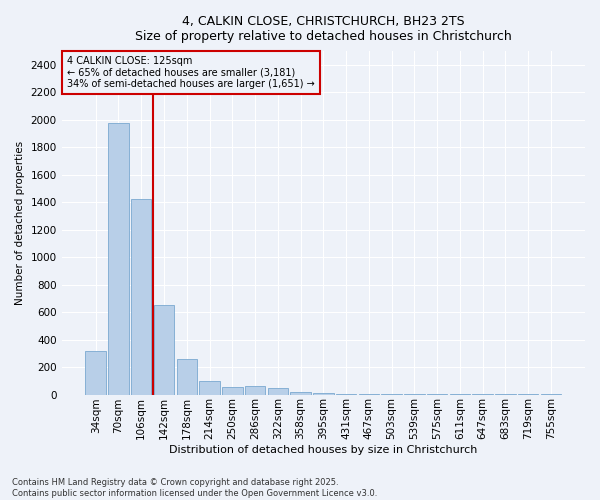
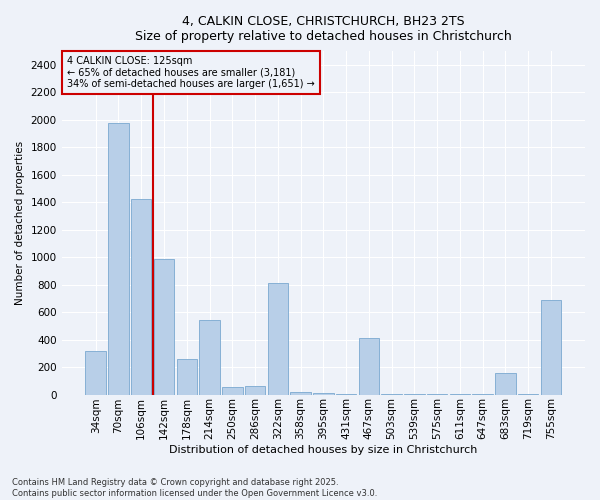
142sqm: 650 -> 990
214sqm: 100 -> 540
322sqm: 50 -> 810
467sqm: 0 -> 410
683sqm: 0 -> 160
755sqm: 0 -> 690
